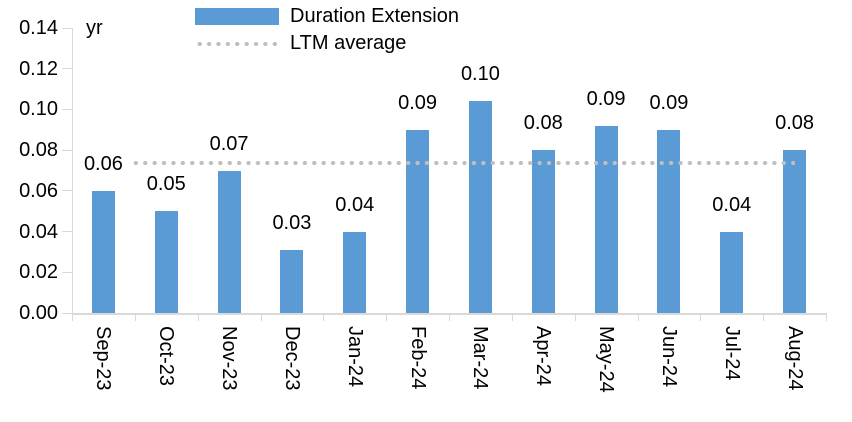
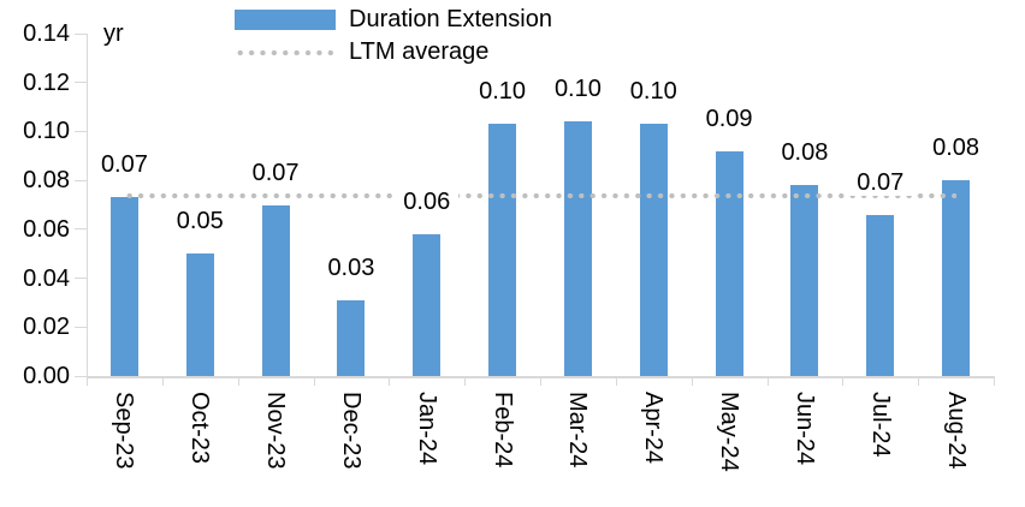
Sep-23: 0.06 -> 0.07
Jan-24: 0.04 -> 0.06
Feb-24: 0.09 -> 0.10
Apr-24: 0.08 -> 0.10
Jun-24: 0.09 -> 0.08
Jul-24: 0.04 -> 0.07
